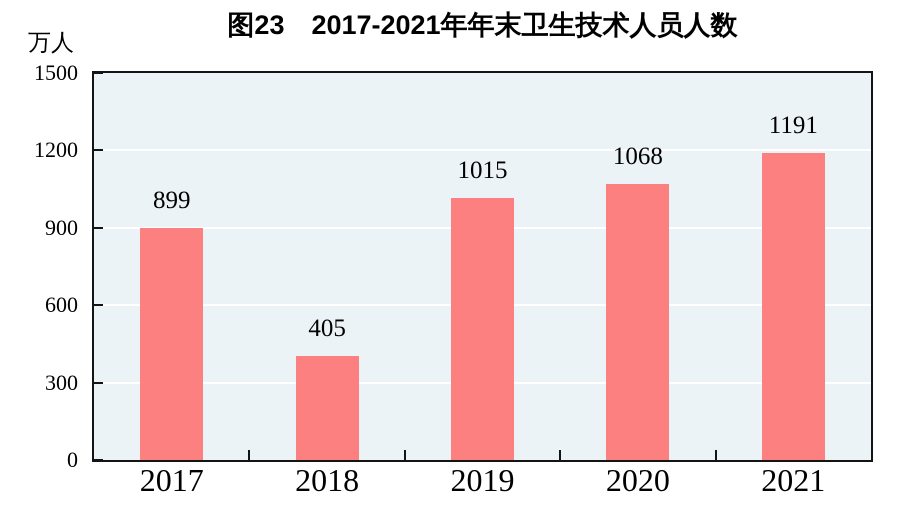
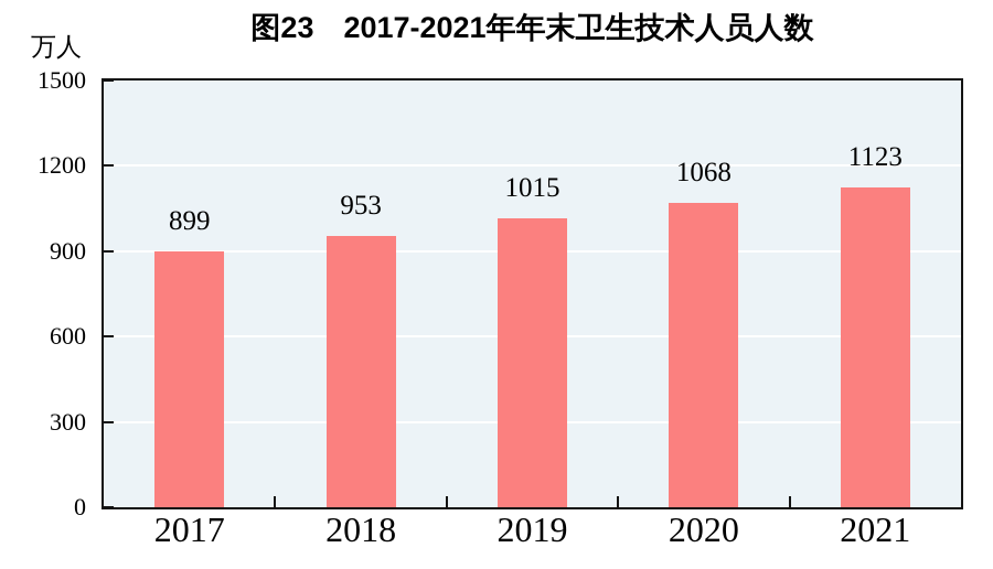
2018: 405 -> 953
2021: 1191 -> 1123
